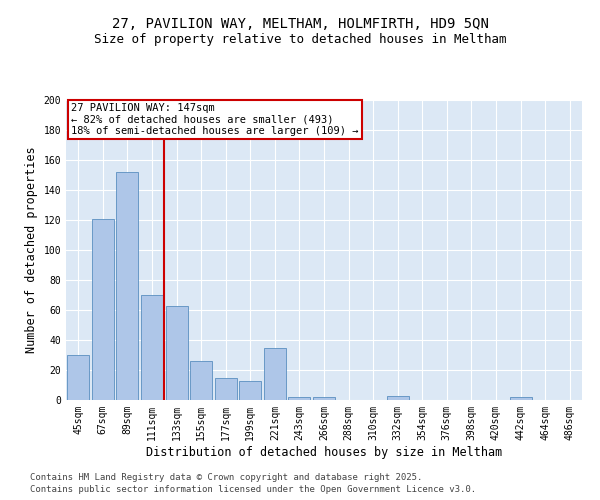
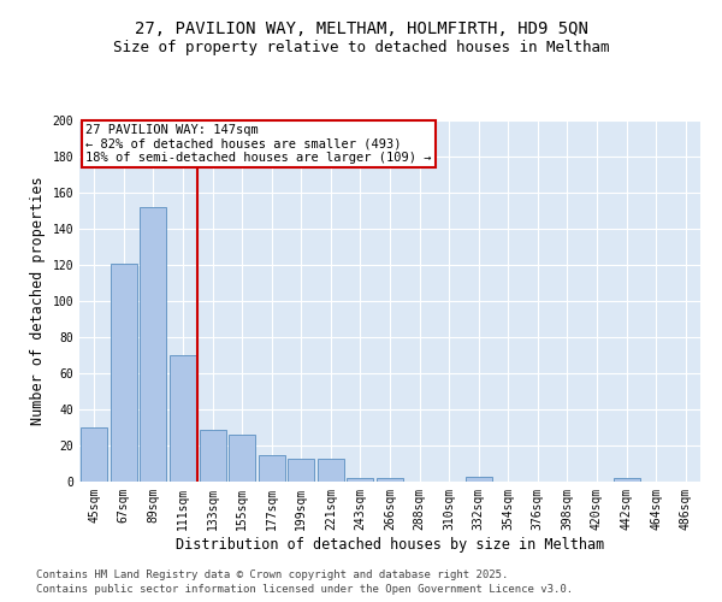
133sqm: 63 -> 29
221sqm: 35 -> 13
